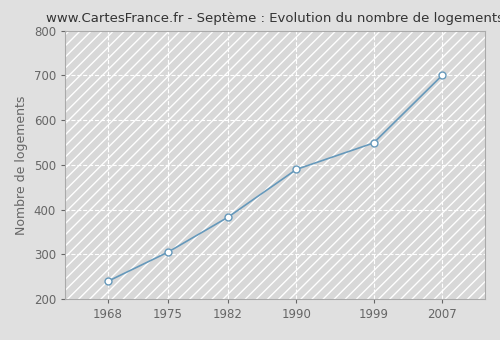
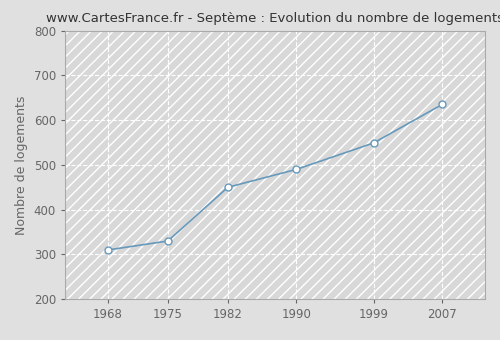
1968: 240 -> 310
1975: 305 -> 330
1982: 383 -> 450
2007: 700 -> 635
